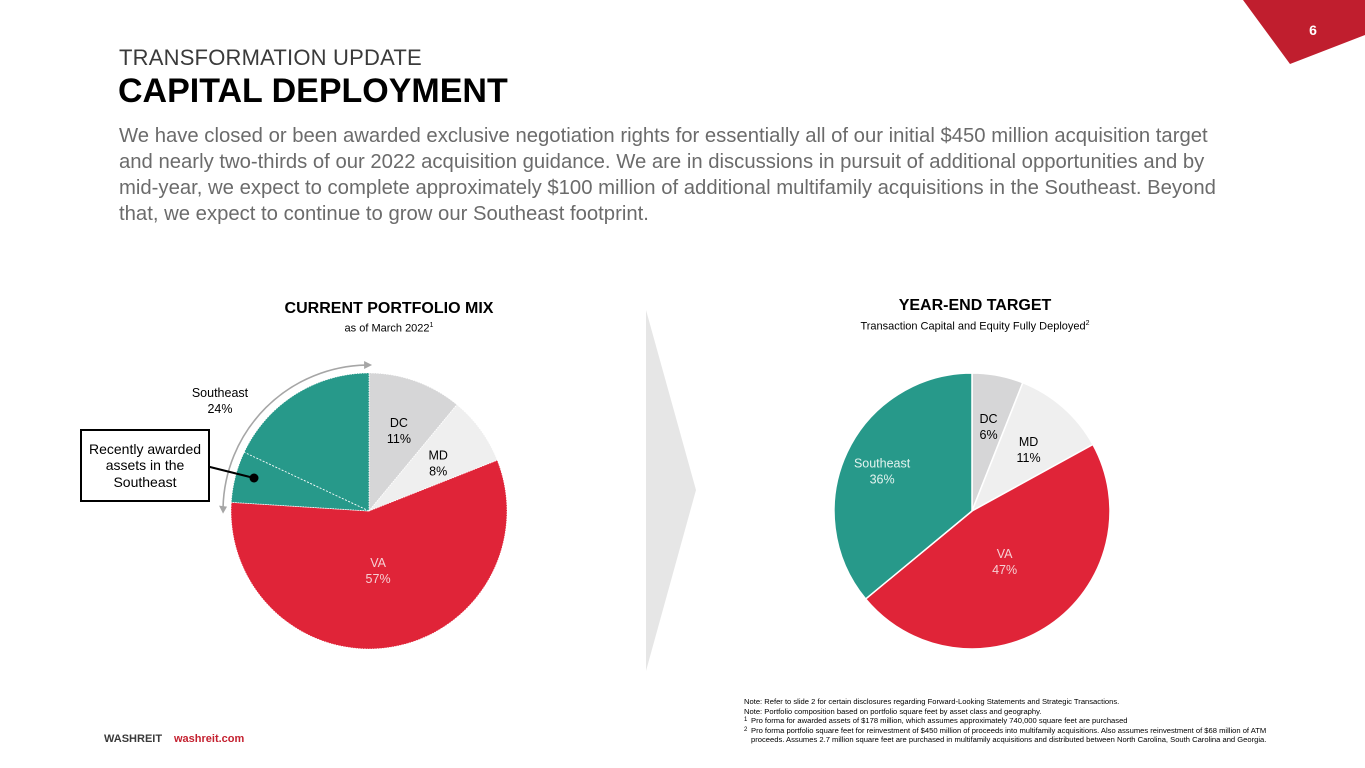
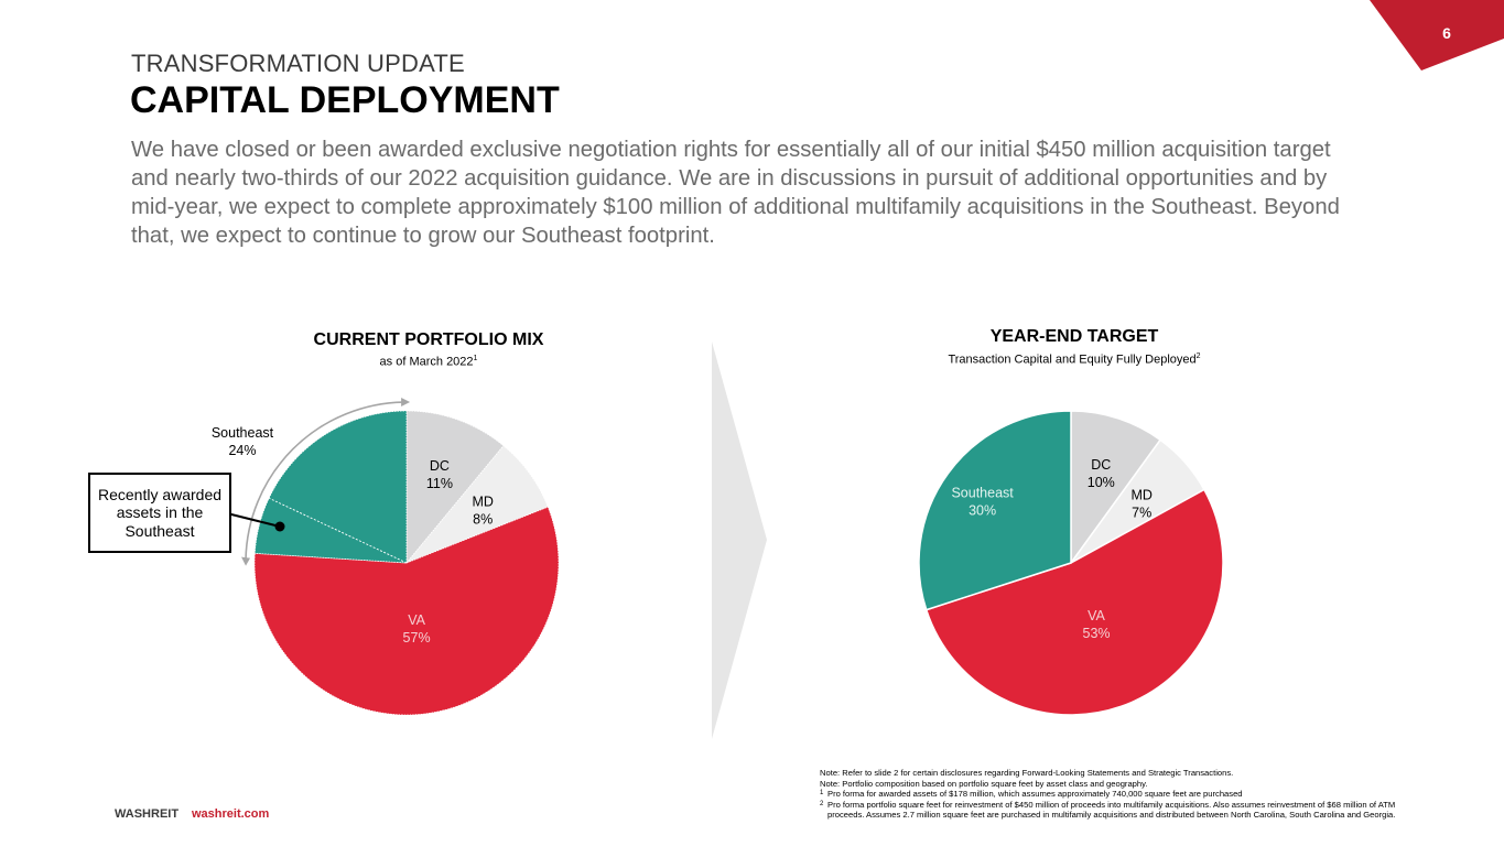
YEAR-END TARGET/DC: 6% -> 10%
YEAR-END TARGET/MD: 11% -> 7%
YEAR-END TARGET/VA: 47% -> 53%
YEAR-END TARGET/Southeast: 36% -> 30%
